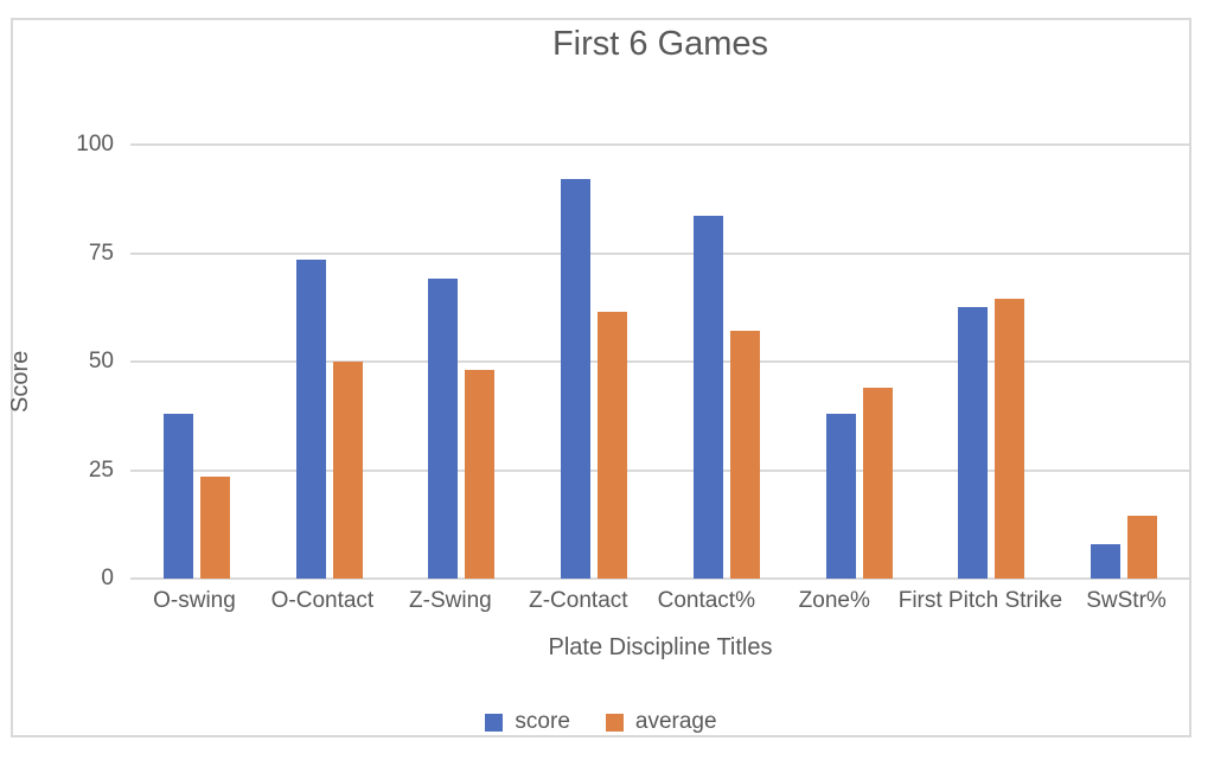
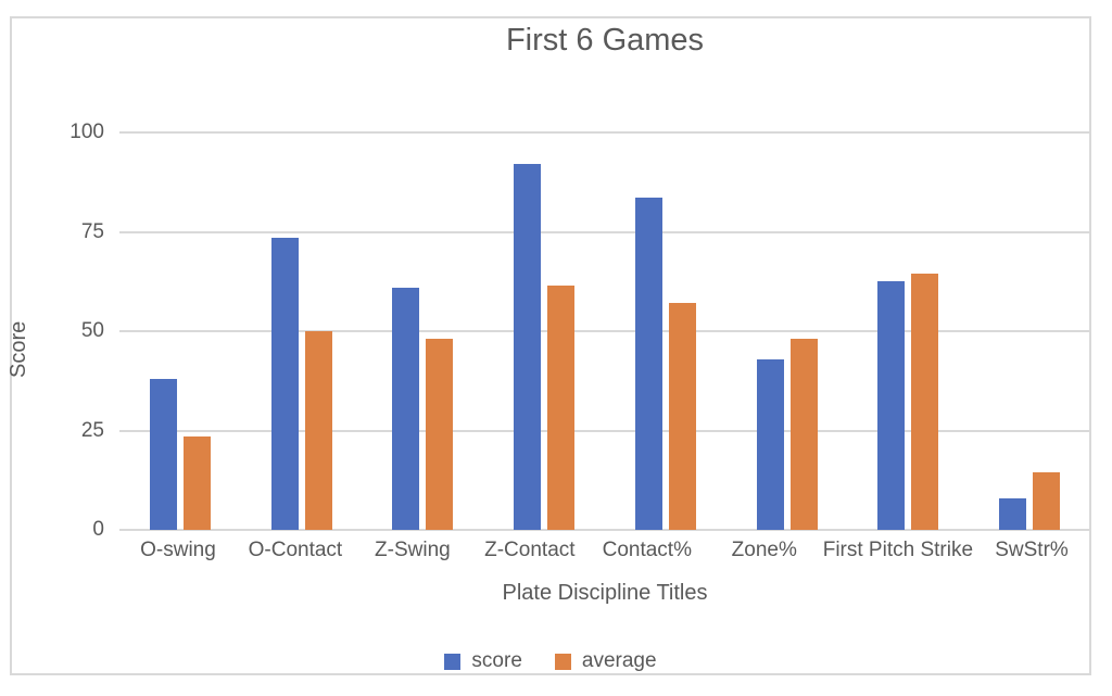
score/Z-Swing: 69 -> 61
score/Zone%: 38 -> 43
average/Zone%: 44 -> 48
